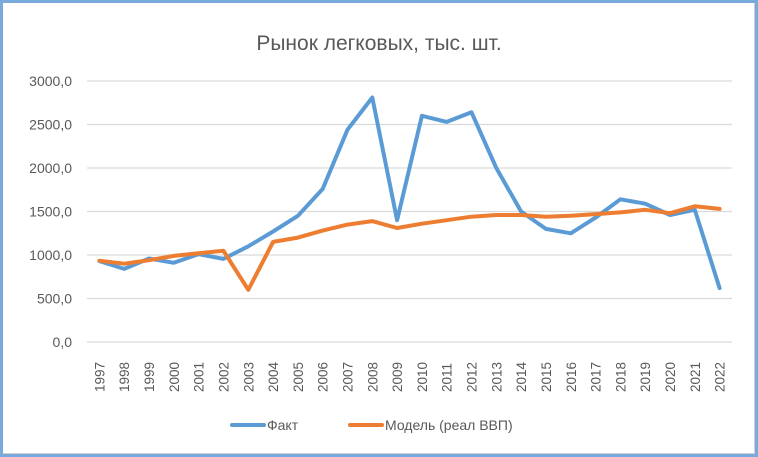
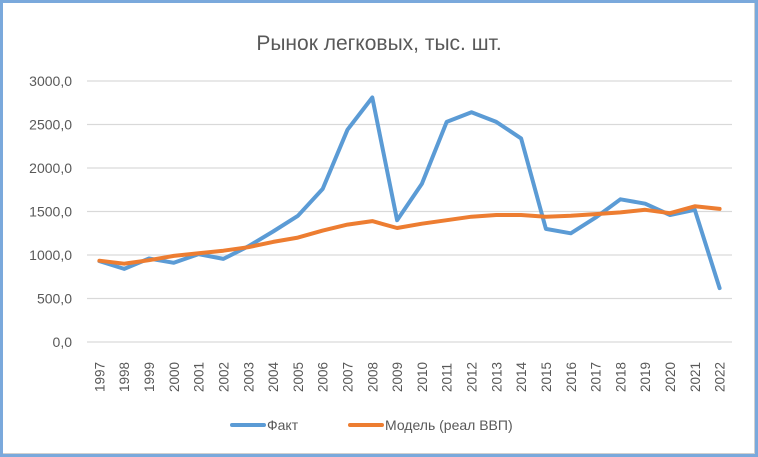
Модель (реал ВВП)/2003: 600 -> 1100
Факт/2010: 2600 -> 1800
Факт/2013: 2000 -> 2500
Факт/2014: 1500 -> 2300
